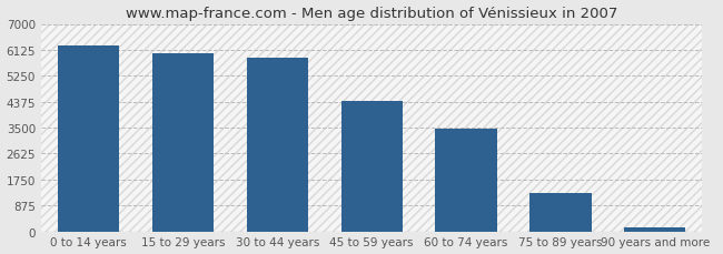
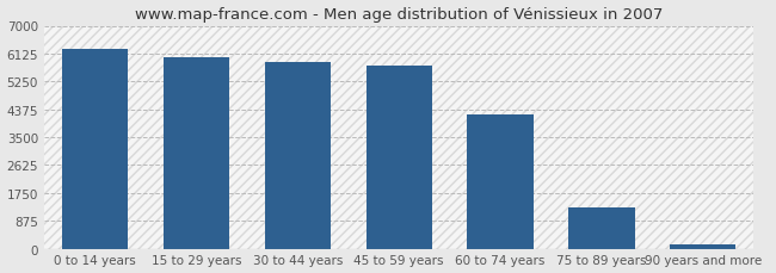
45 to 59 years: 4400 -> 5750
60 to 74 years: 3450 -> 4200
